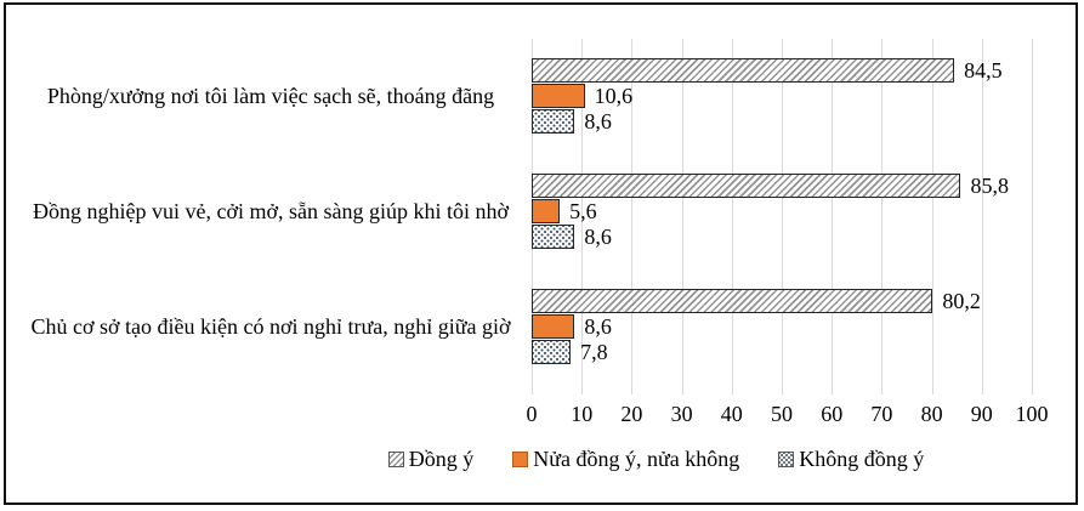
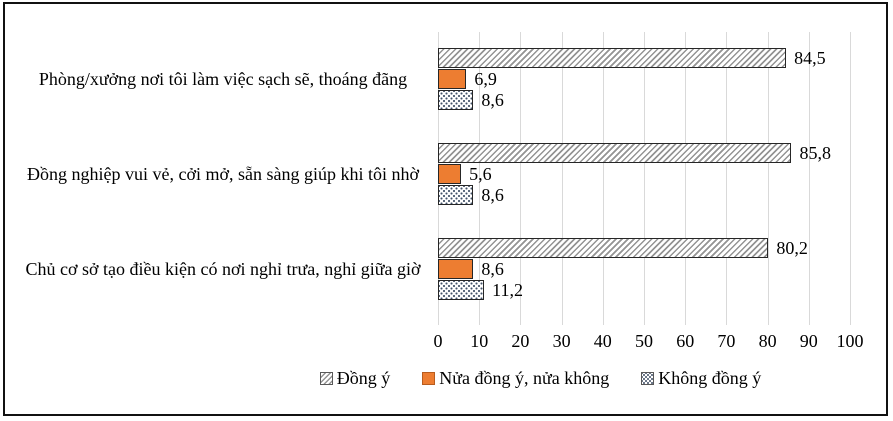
Nửa đồng ý, nửa không/Phòng/xưởng nơi tôi làm việc sạch sẽ, thoáng đãng: 10,6 -> 6,9
Không đồng ý/Chủ cơ sở tạo điều kiện có nơi nghỉ trưa, nghỉ giữa giờ: 7,8 -> 11,2
